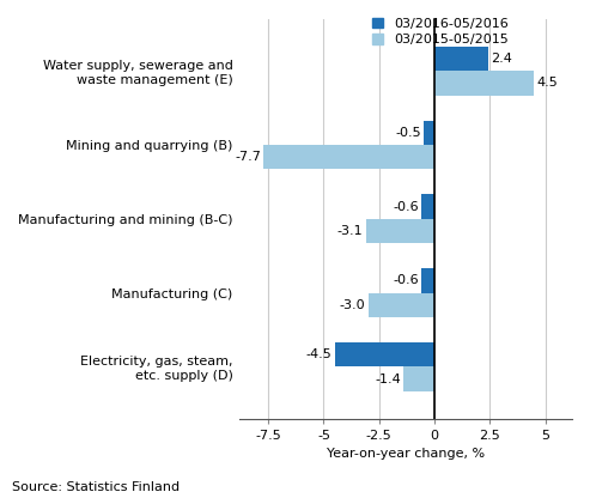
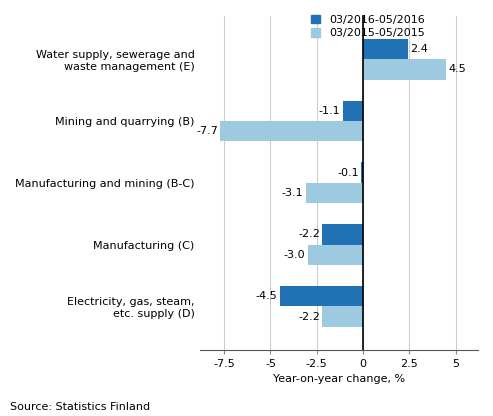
03/2016-05/2016/Mining and quarrying (B): -0.5 -> -1.1
03/2016-05/2016/Manufacturing and mining (B-C): -0.6 -> -0.1
03/2016-05/2016/Manufacturing (C): -0.6 -> -2.2
03/2015-05/2015/Electricity, gas, steam, etc. supply (D): -1.4 -> -2.2
